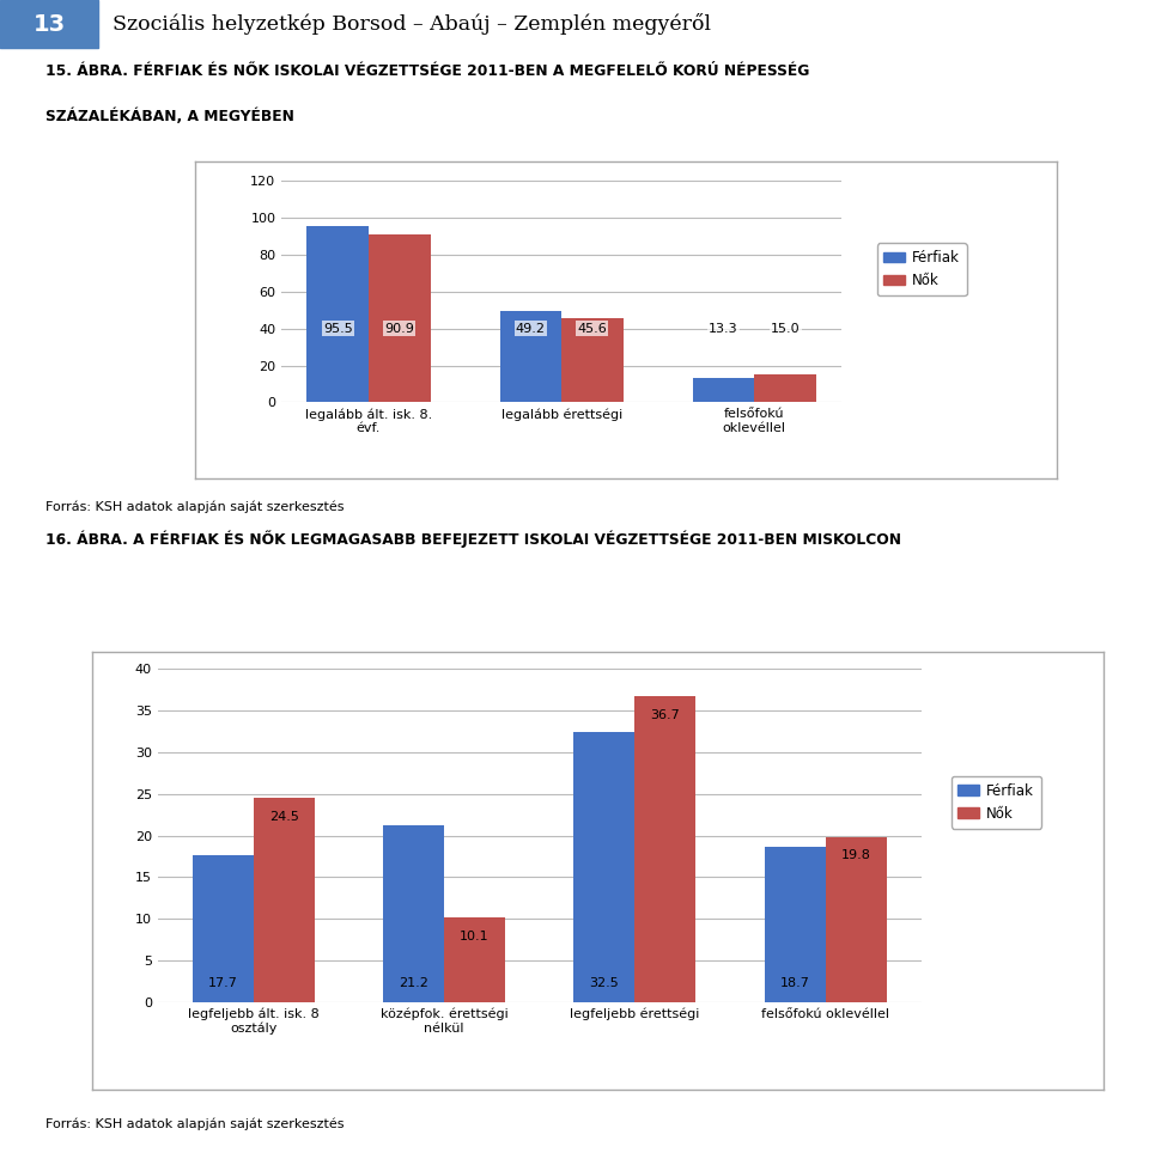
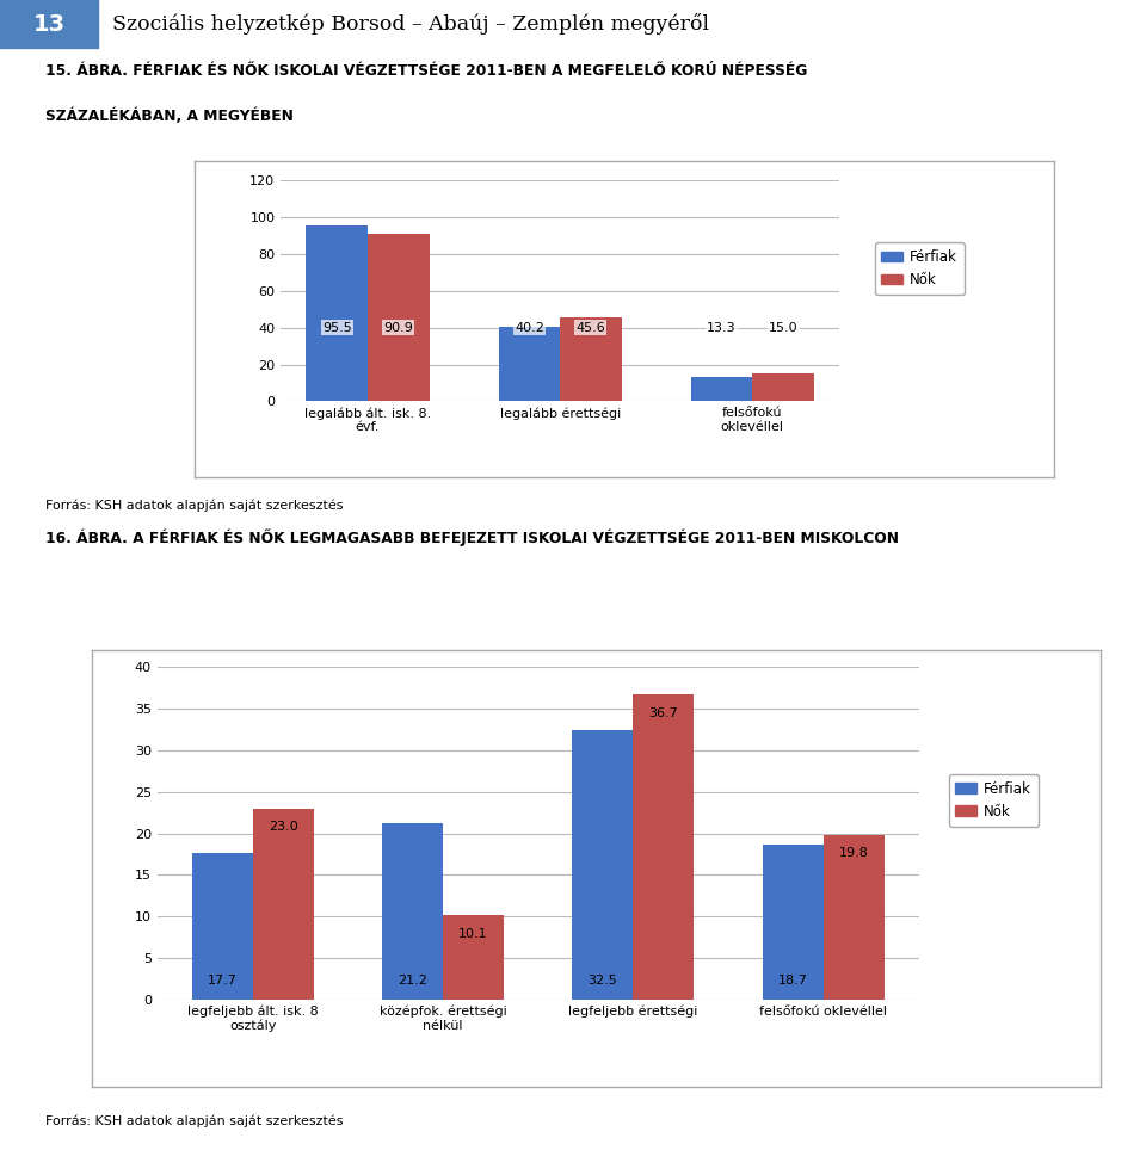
Férfiak/legalább érettségi: 49.2 -> 40.2
Nők/legfeljebb ált. isk. 8 osztály: 24.5 -> 23.0
